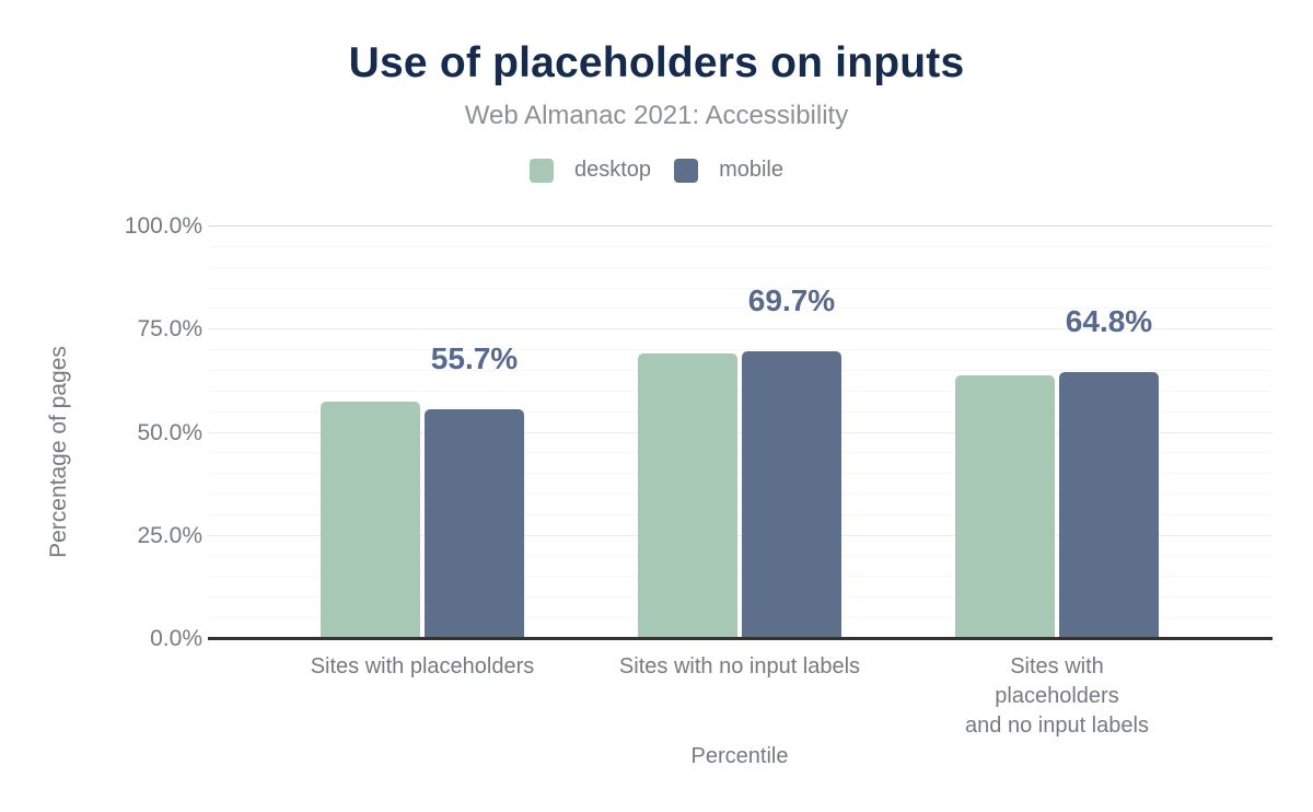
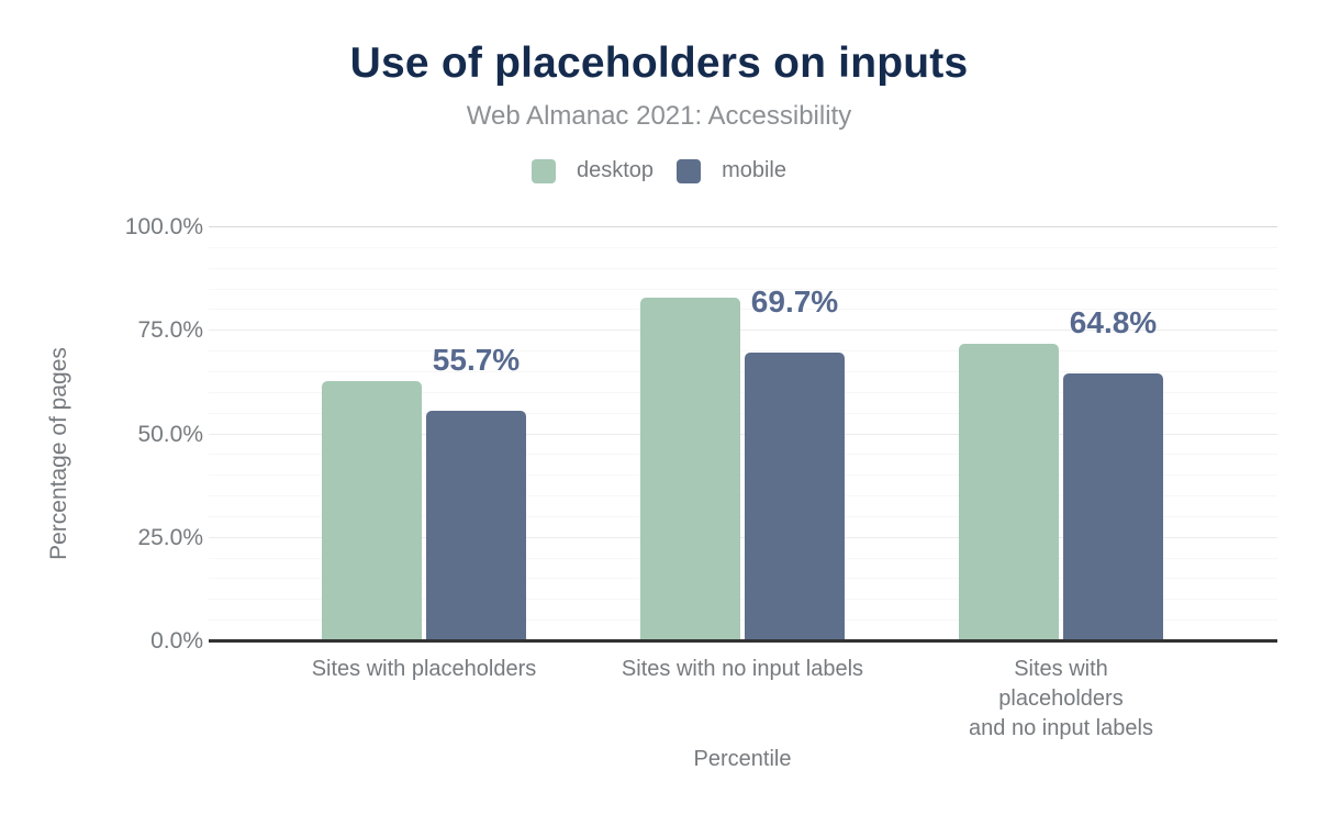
desktop/Sites with placeholders: 58% -> 63%
desktop/Sites with no input labels: 69% -> 83%
desktop/Sites with placeholders and no input labels: 64% -> 72%
